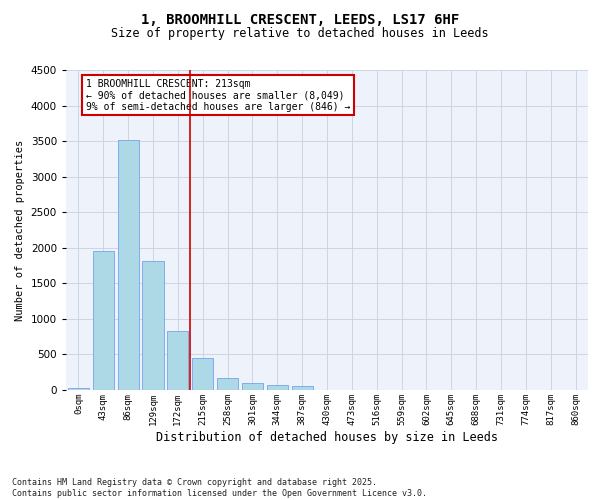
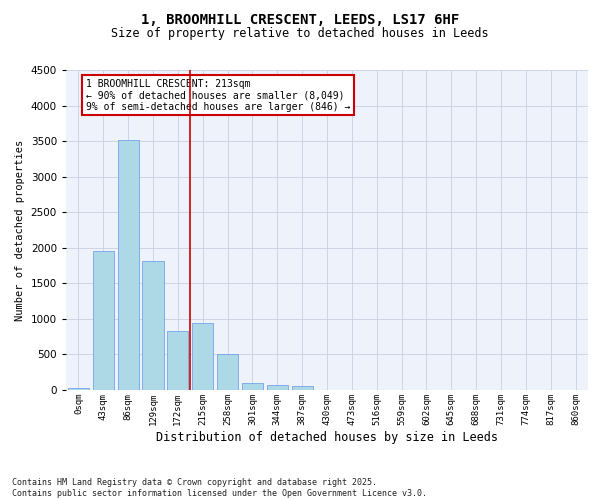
215sqm: 450 -> 940
258sqm: 170 -> 500
